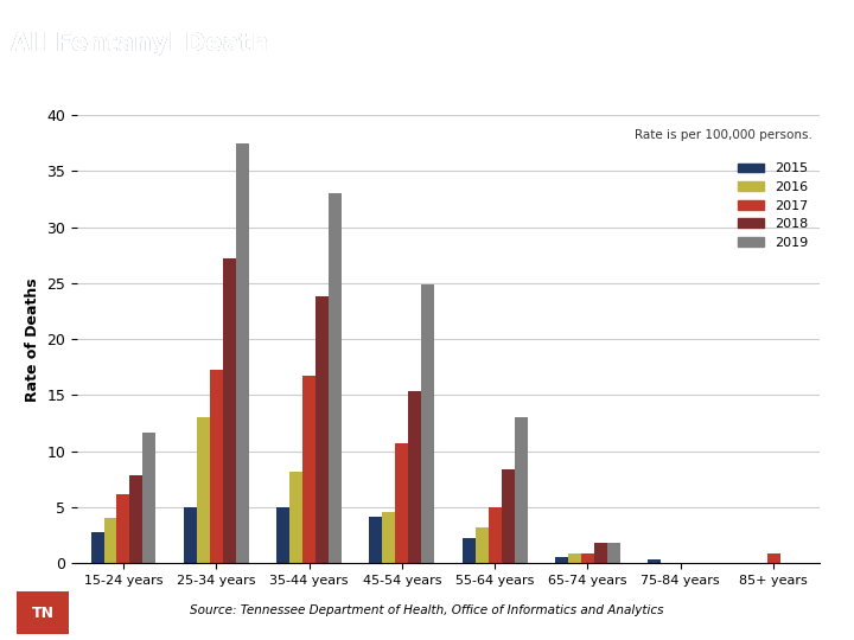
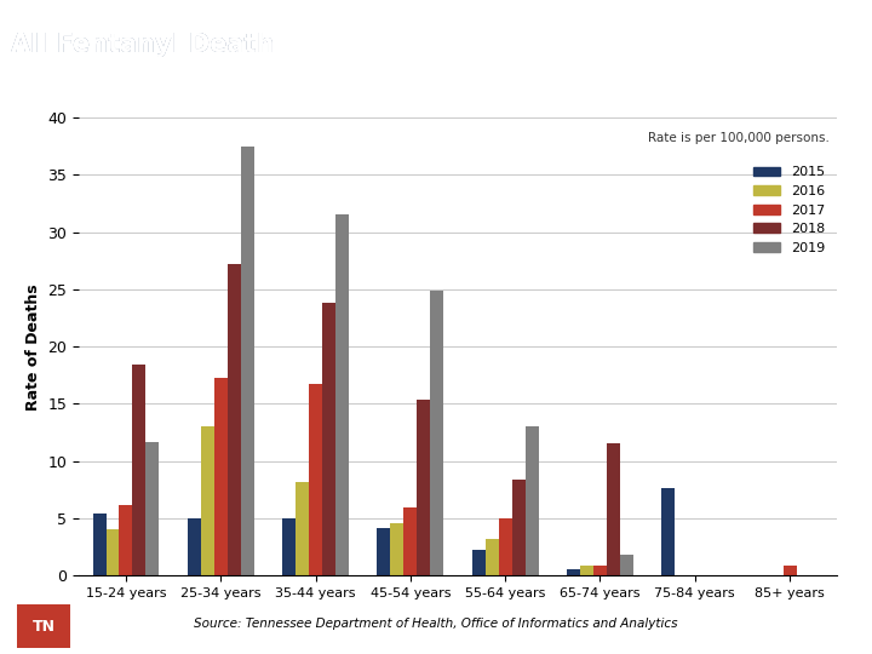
2015/15-24 years: 2.8 -> 5.4
2018/15-24 years: 7.9 -> 18.4
2019/35-44 years: 33.0 -> 31.6
2017/45-54 years: 10.7 -> 6.0
2018/65-74 years: 1.8 -> 11.6
2015/75-84 years: 0.3 -> 7.6
